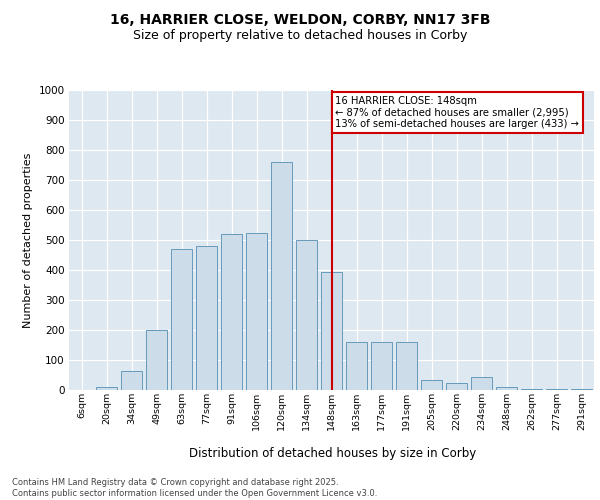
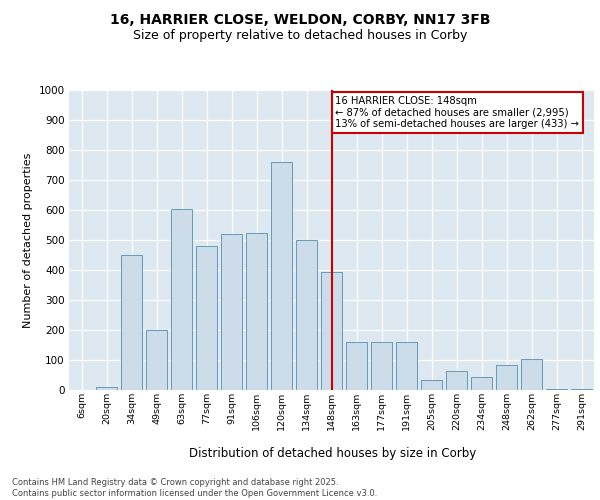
34sqm: 65 -> 450
63sqm: 470 -> 605
220sqm: 25 -> 65
248sqm: 10 -> 85
262sqm: 5 -> 105
